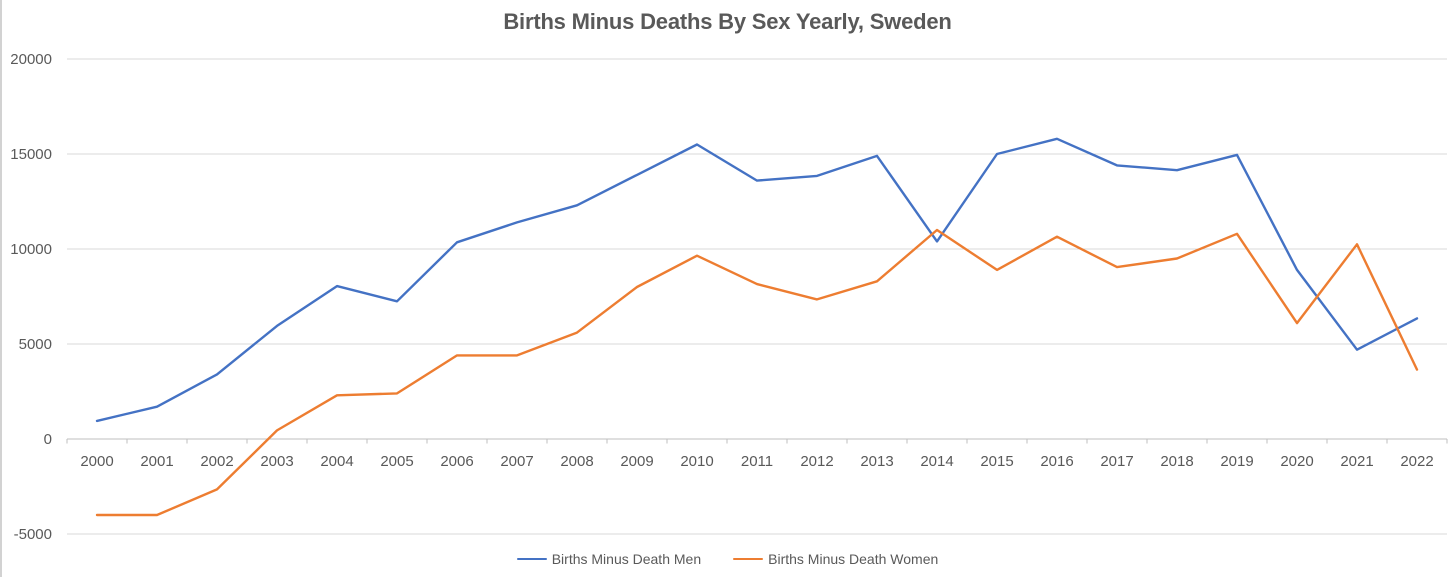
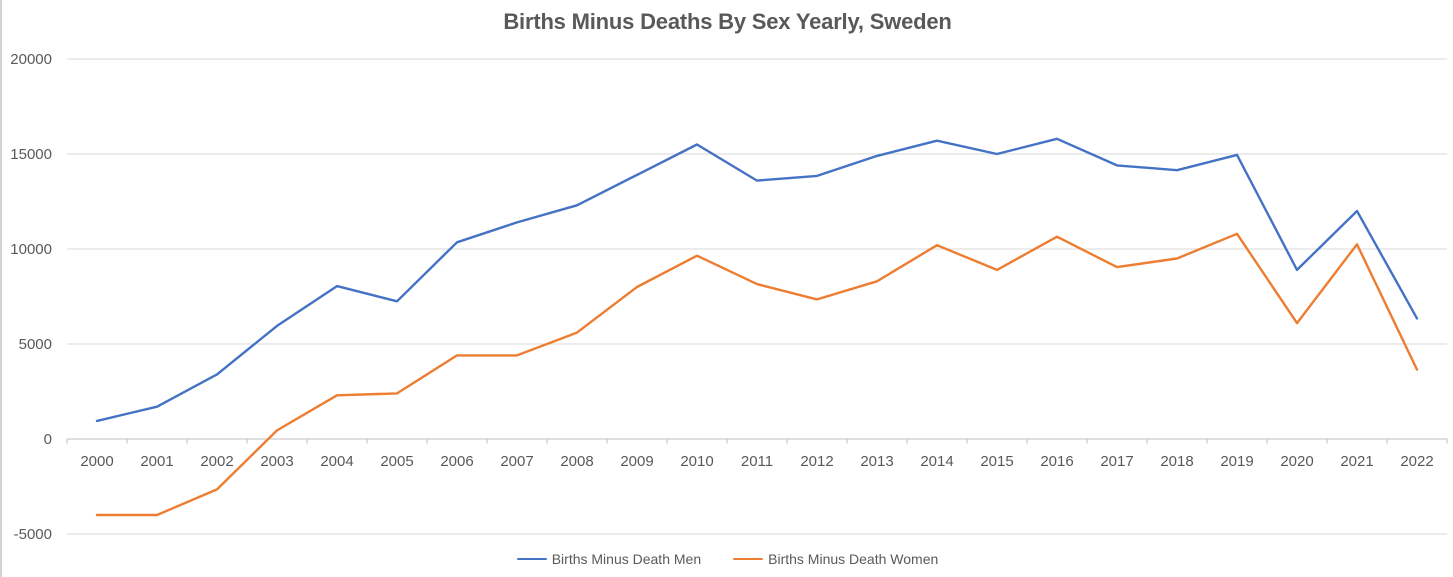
Births Minus Death Men/2014: 10400 -> 15700
Births Minus Death Women/2014: 11000 -> 10200
Births Minus Death Men/2021: 4700 -> 12000
